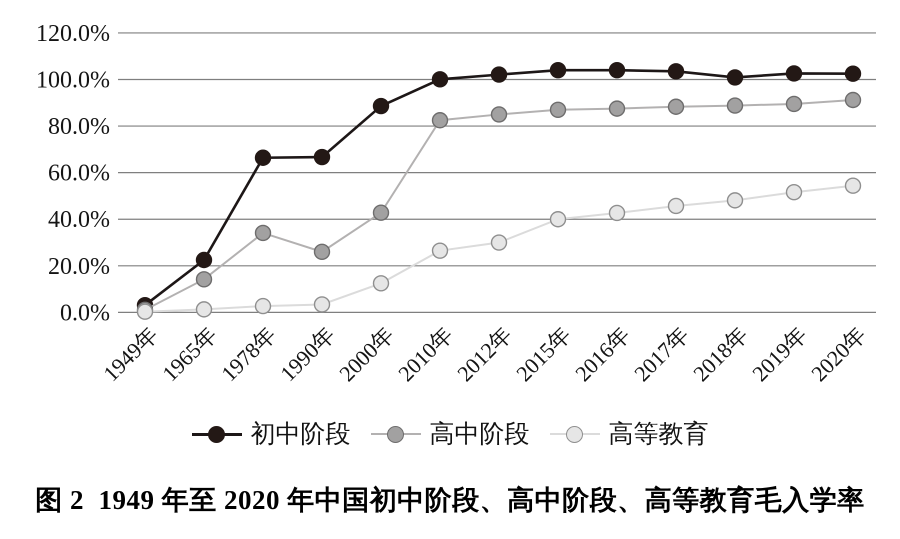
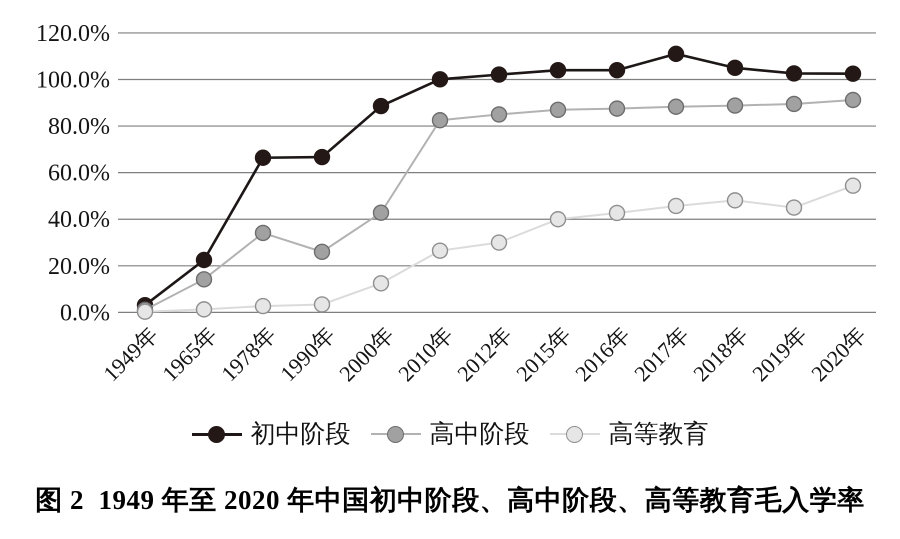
初中阶段/2017年: 104% -> 111%
初中阶段/2018年: 101% -> 105%
高等教育/2019年: 52% -> 45%
